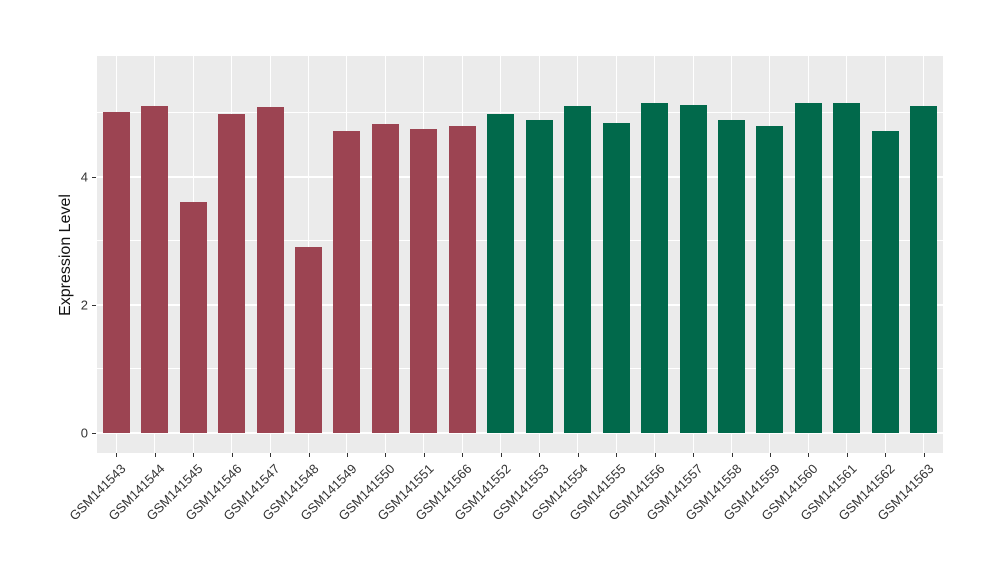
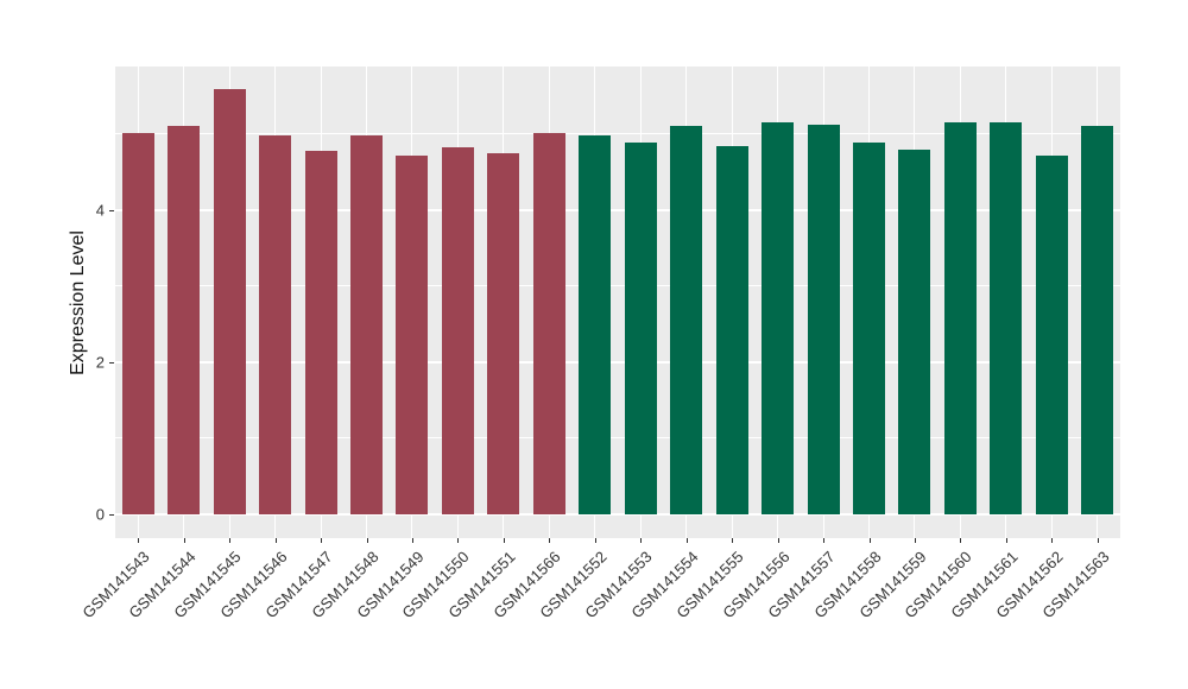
GSM141545: 3.6 -> 5.6
GSM141547: 5.1 -> 4.8
GSM141548: 2.9 -> 5.0
GSM141566: 4.8 -> 5.0
